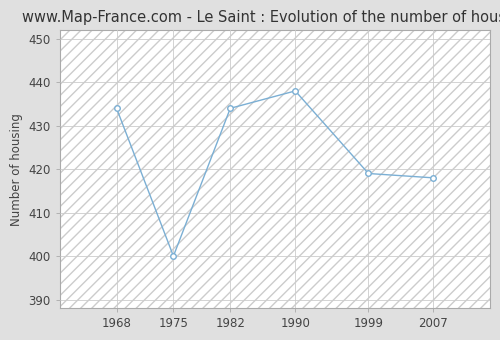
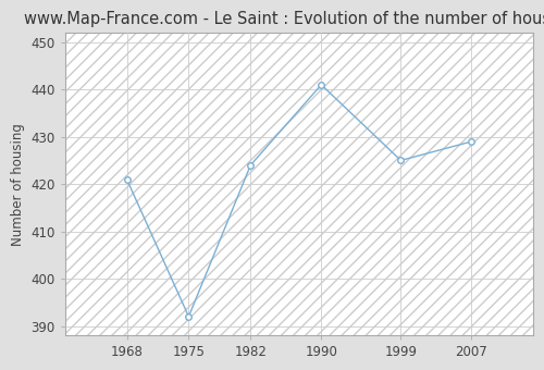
1968: 434 -> 421
1975: 400 -> 392
1982: 434 -> 424
1990: 438 -> 441
1999: 419 -> 425
2007: 418 -> 429
